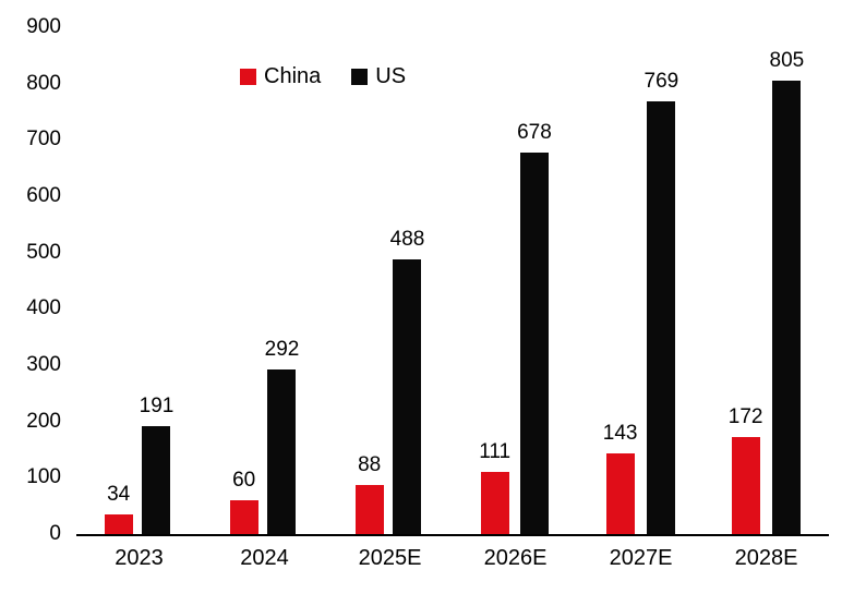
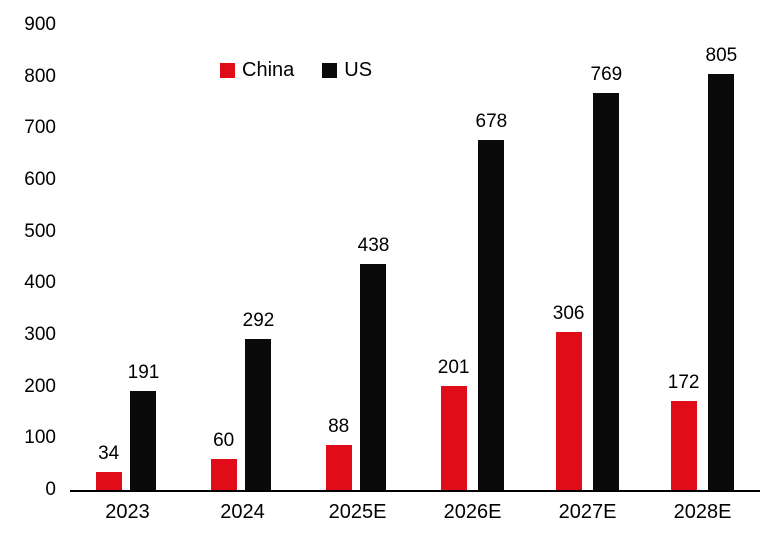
US/2025E: 488 -> 438
China/2026E: 111 -> 201
China/2027E: 143 -> 306
